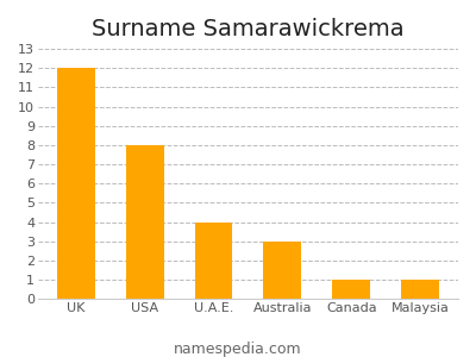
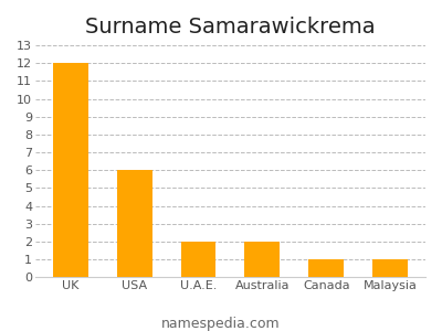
USA: 8 -> 6
U.A.E.: 4 -> 2
Australia: 3 -> 2
